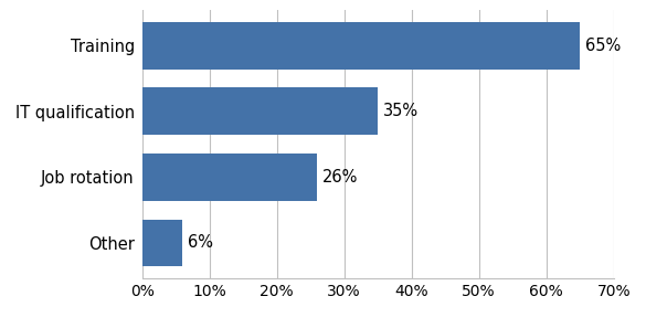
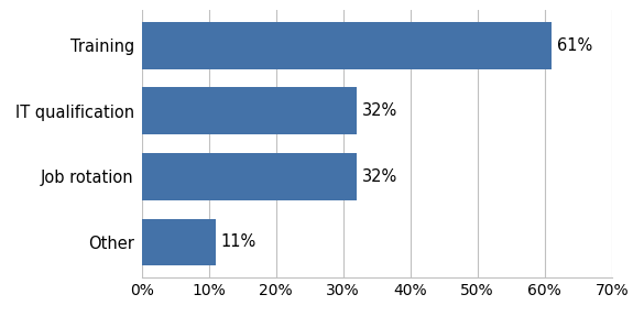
Training: 65% -> 61%
IT qualification: 35% -> 32%
Job rotation: 26% -> 32%
Other: 6% -> 11%
